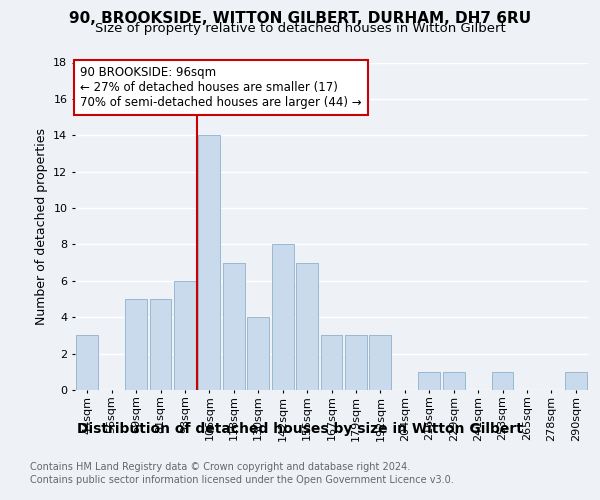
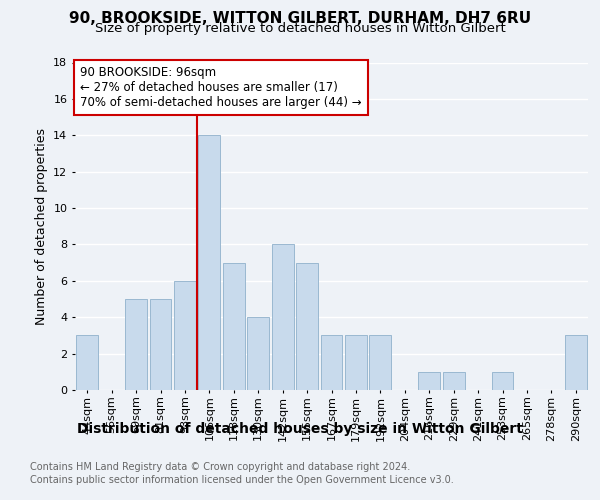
290sqm: 1 -> 3
